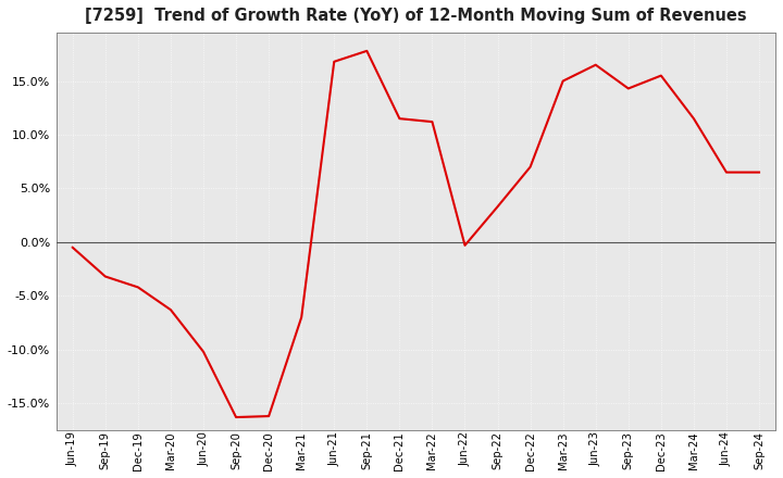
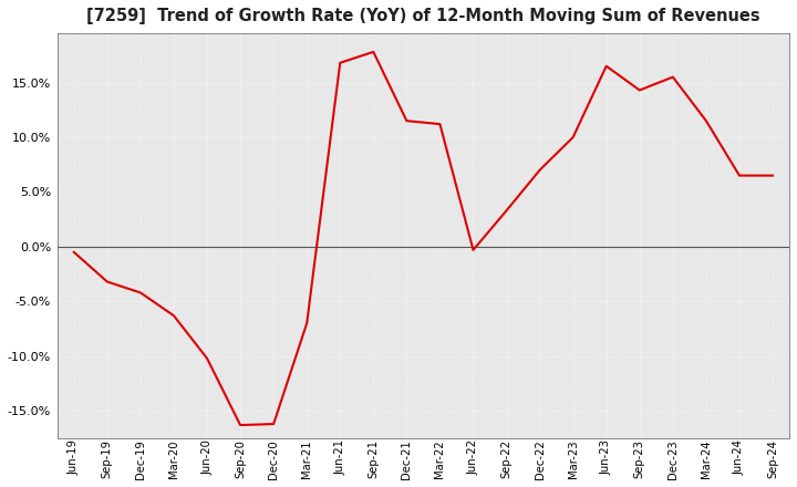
Mar-23: 15.0% -> 10.0%
